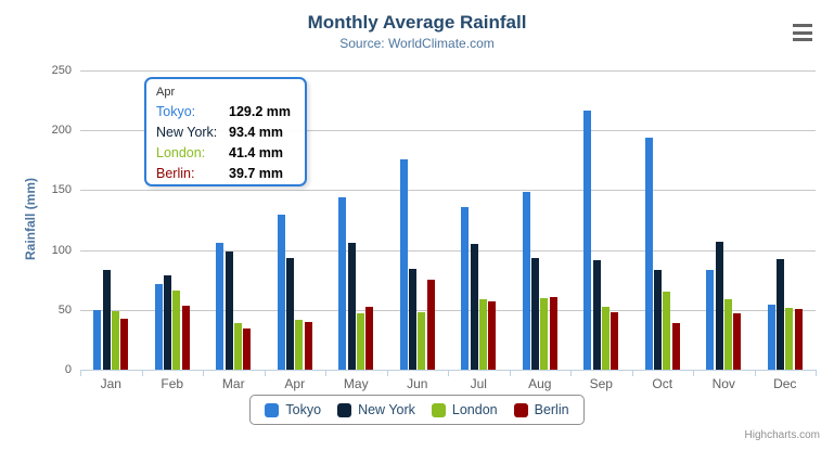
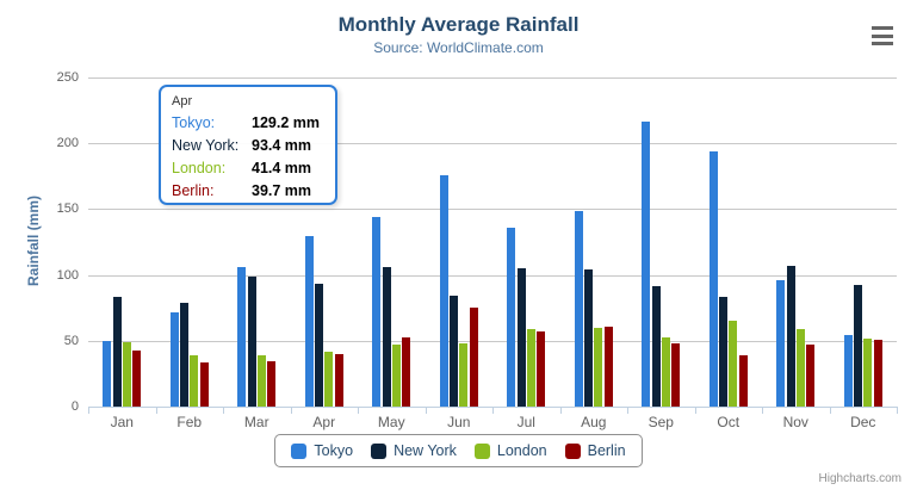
London/Feb: 66 -> 39
Berlin/Feb: 53 -> 33
New York/Aug: 93 -> 104
Tokyo/Nov: 83 -> 96
